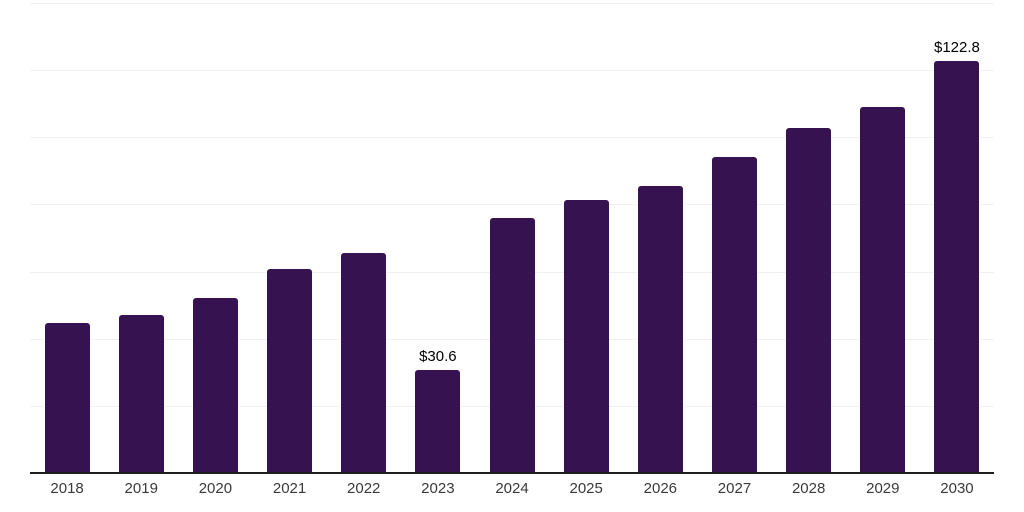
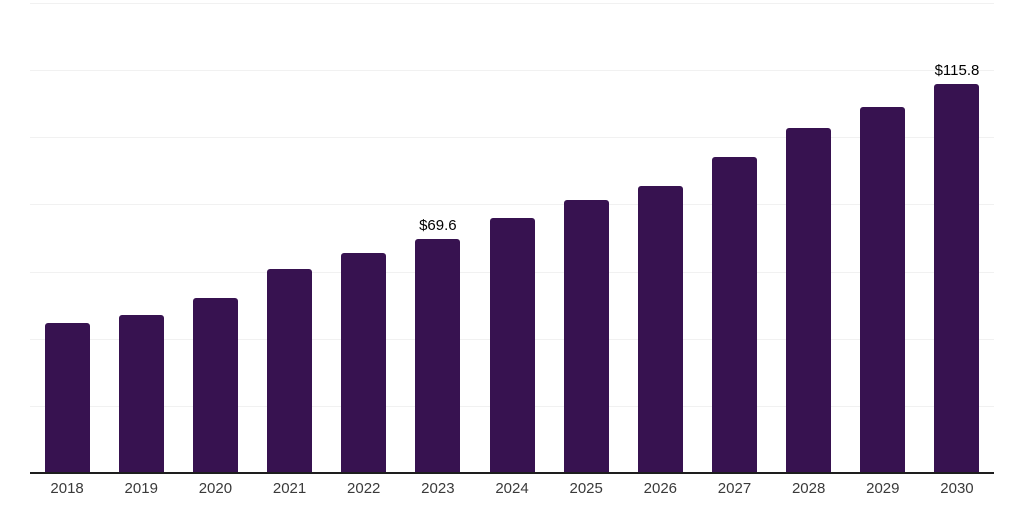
2023: $30.6 -> $69.6
2030: $122.8 -> $115.8
